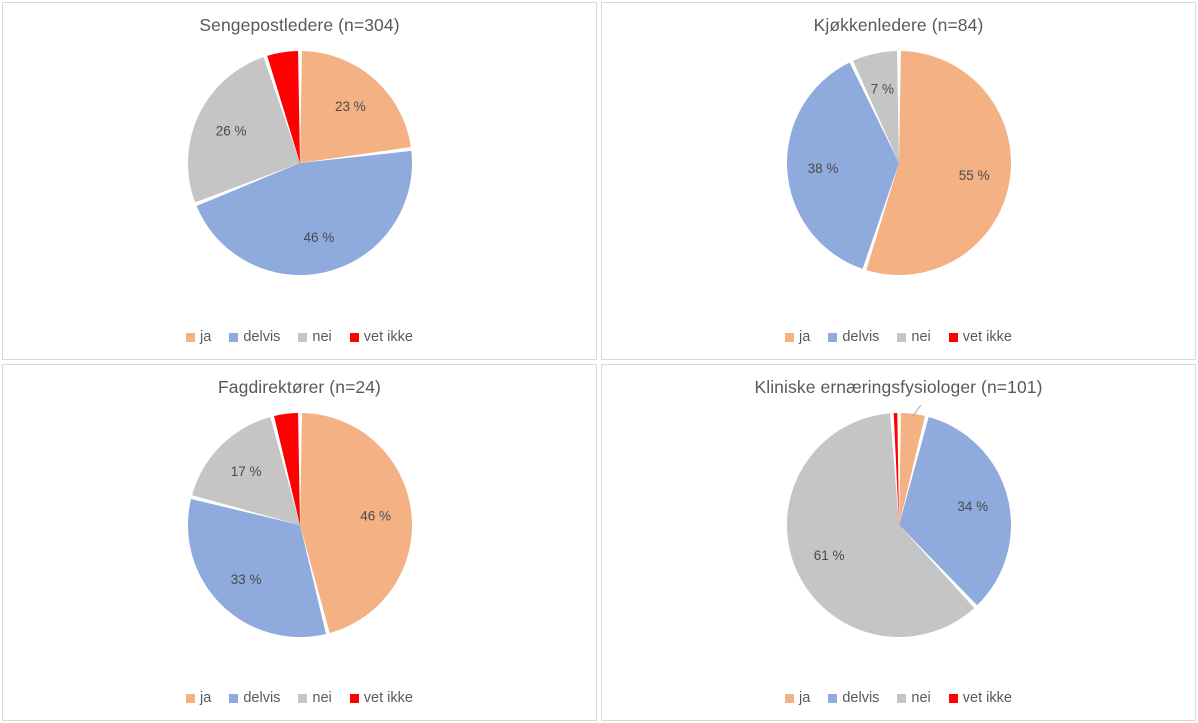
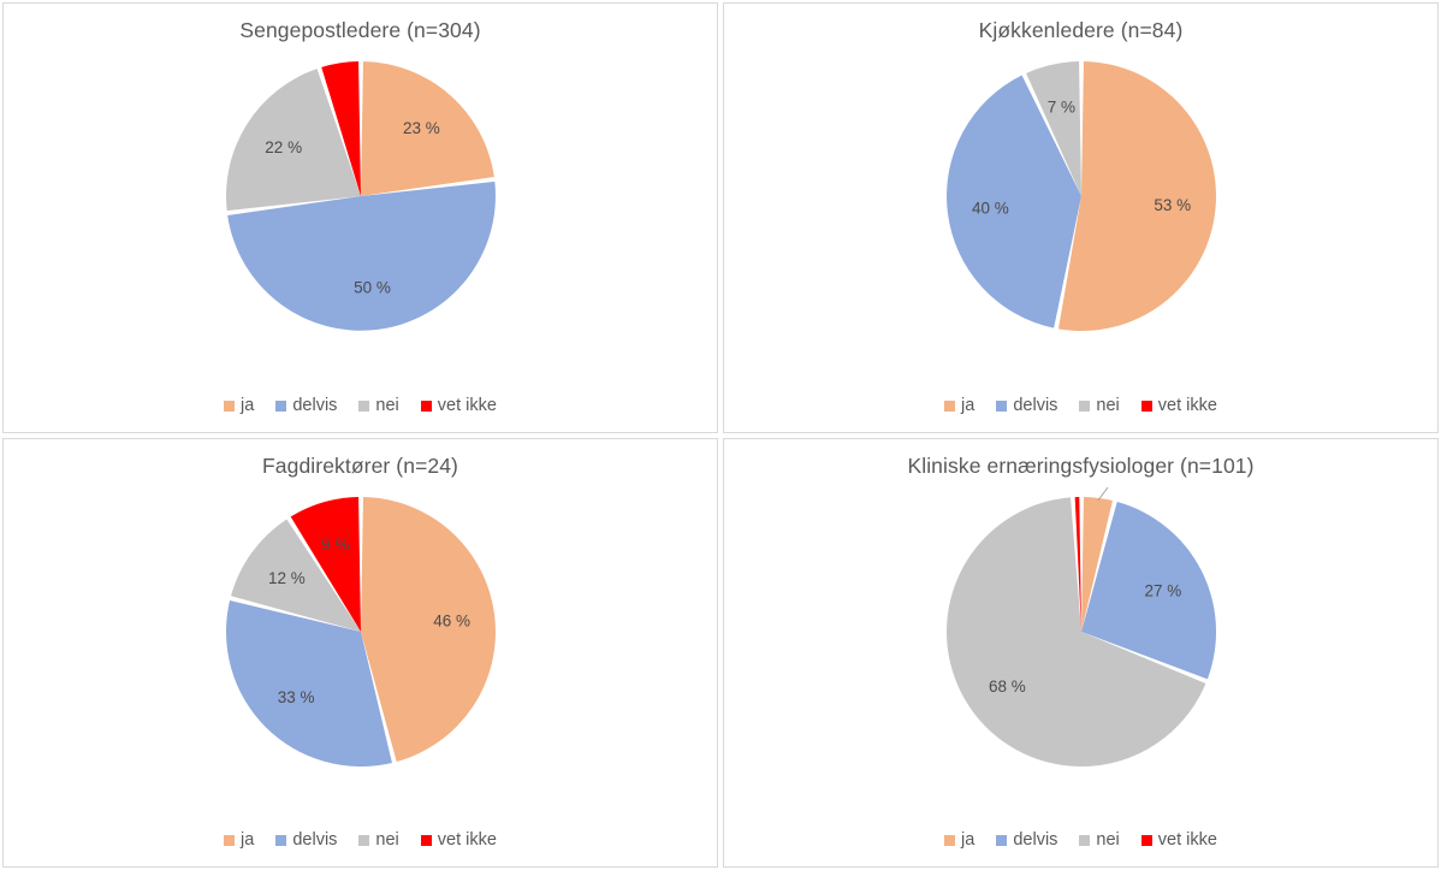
Sengepostledere (n=304)/delvis: 46 -> 50
Sengepostledere (n=304)/nei: 26 -> 22
Kjøkkenledere (n=84)/ja: 55 -> 53
Kjøkkenledere (n=84)/delvis: 38 -> 40
Fagdirektører (n=24)/nei: 17 -> 12
Fagdirektører (n=24)/vet ikke: 4 -> 9
Kliniske ernæringsfysiologer (n=101)/delvis: 34 -> 27
Kliniske ernæringsfysiologer (n=101)/nei: 61 -> 68
